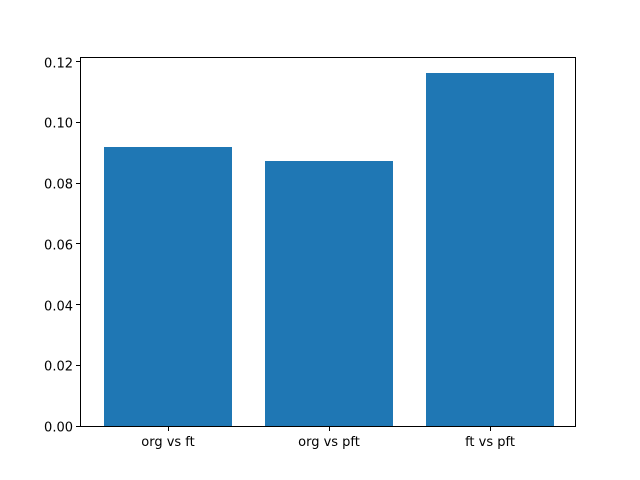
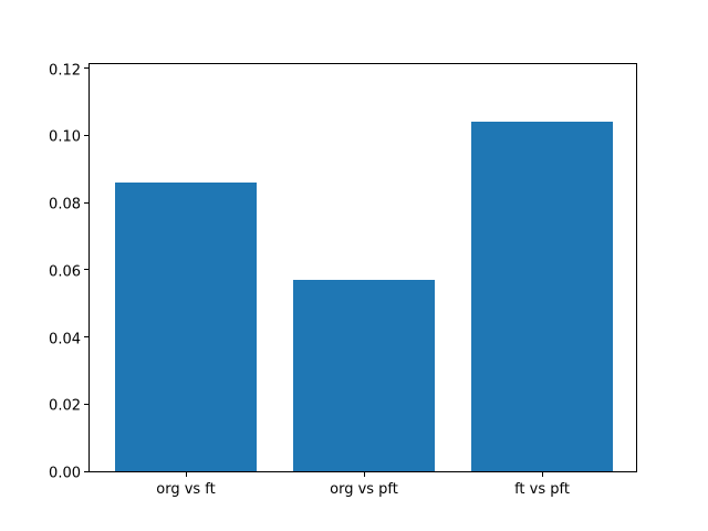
org vs ft: 0.092 -> 0.086
org vs pft: 0.087 -> 0.057
ft vs pft: 0.116 -> 0.104
